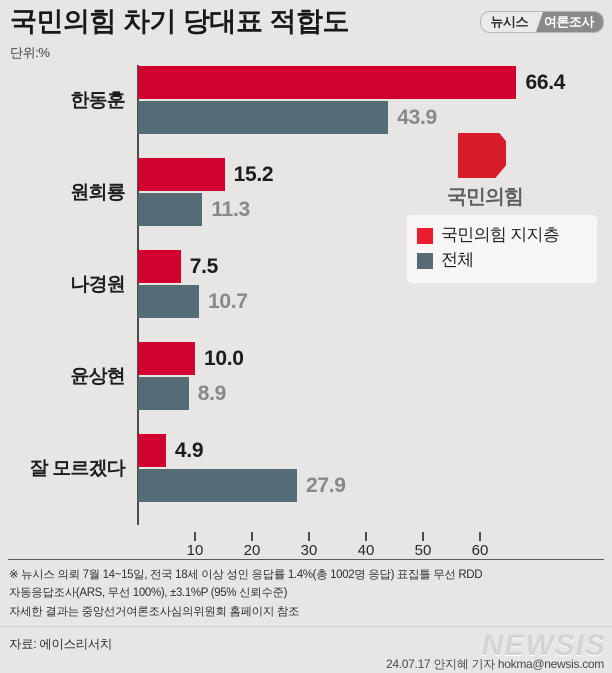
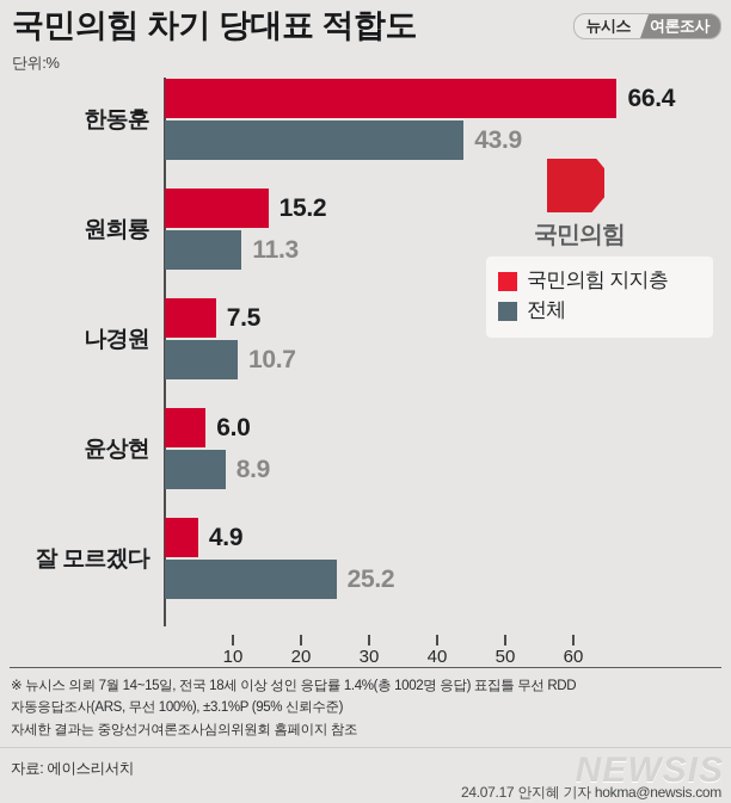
국민의힘 지지층/윤상현: 10.0 -> 6.0
전체/잘 모르겠다: 27.9 -> 25.2
